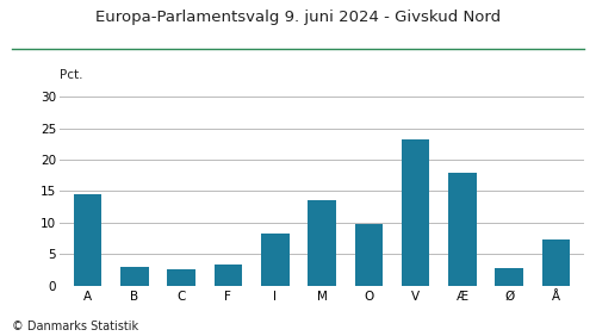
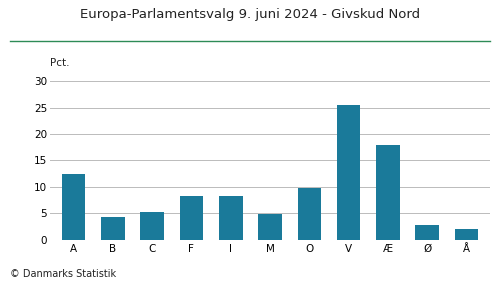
A: 14.6 -> 12.5
B: 3.0 -> 4.2
C: 2.6 -> 5.2
F: 3.4 -> 8.2
M: 13.6 -> 4.8
V: 23.2 -> 25.4
Å: 7.4 -> 2.1
